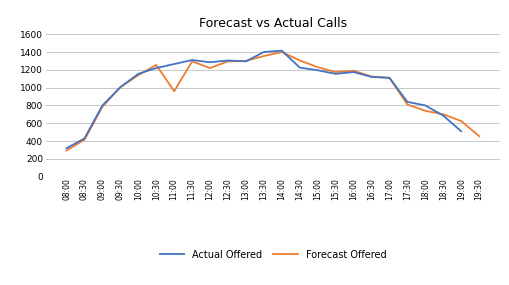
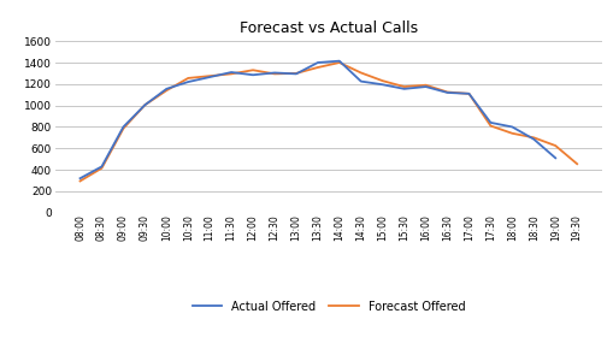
Forecast Offered/11:00: 960 -> 1280
Forecast Offered/12:00: 1220 -> 1330
